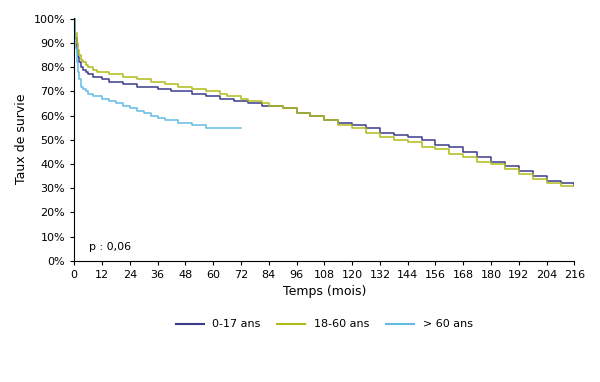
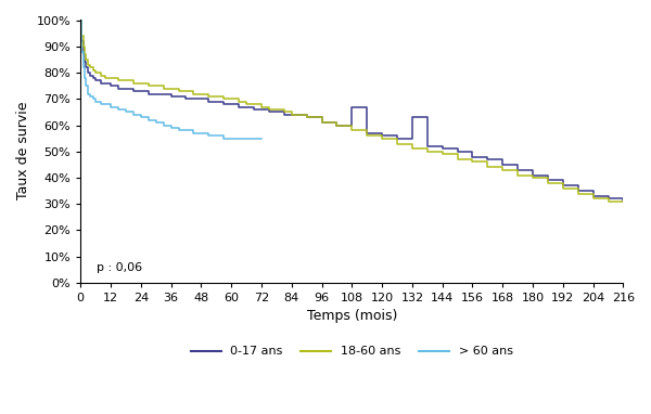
0-17 ans/108: 58% -> 67%
0-17 ans/132: 53% -> 63%
